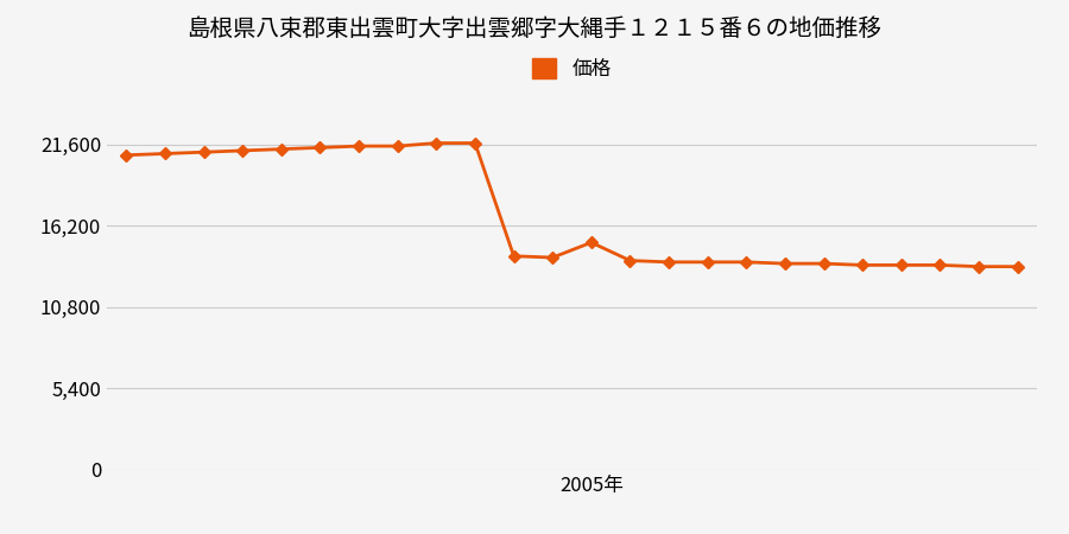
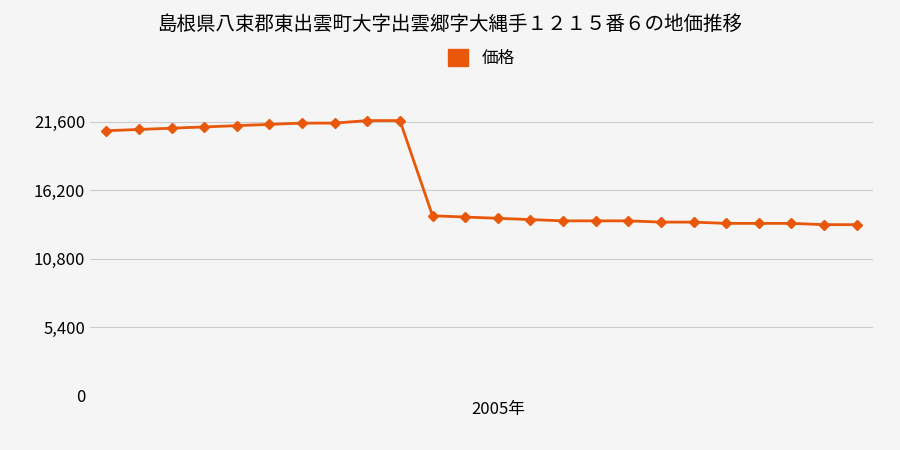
2005年: 15,100 -> 14,000
